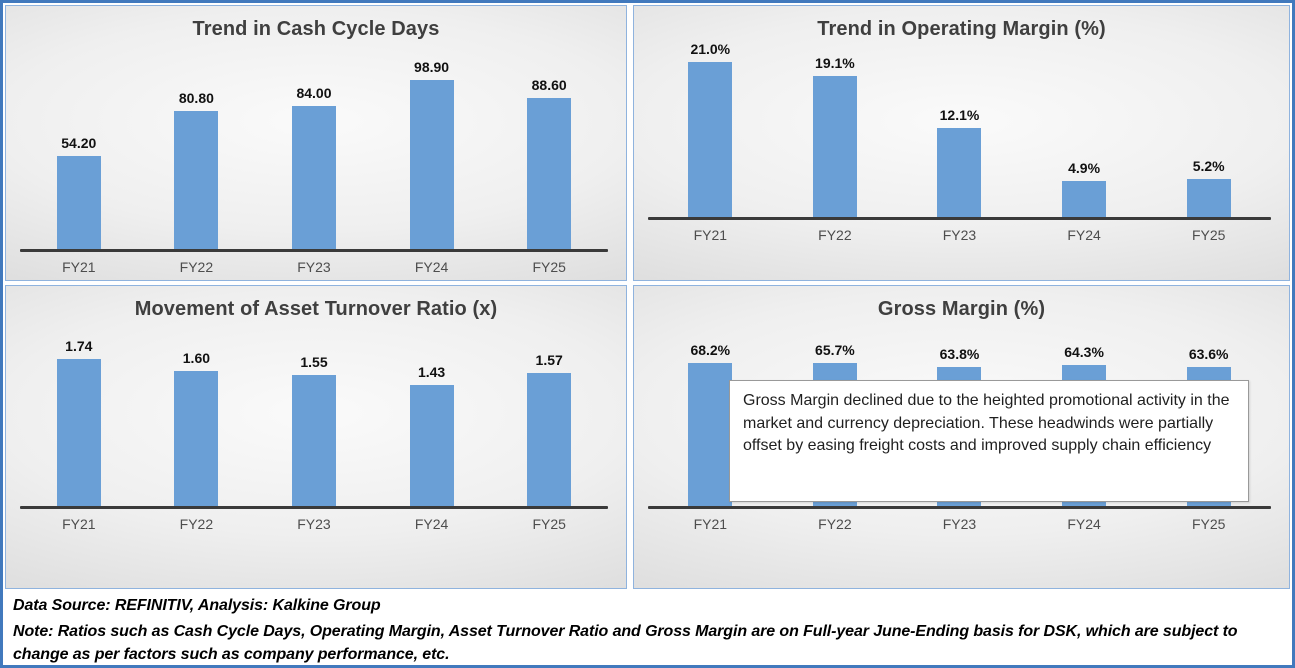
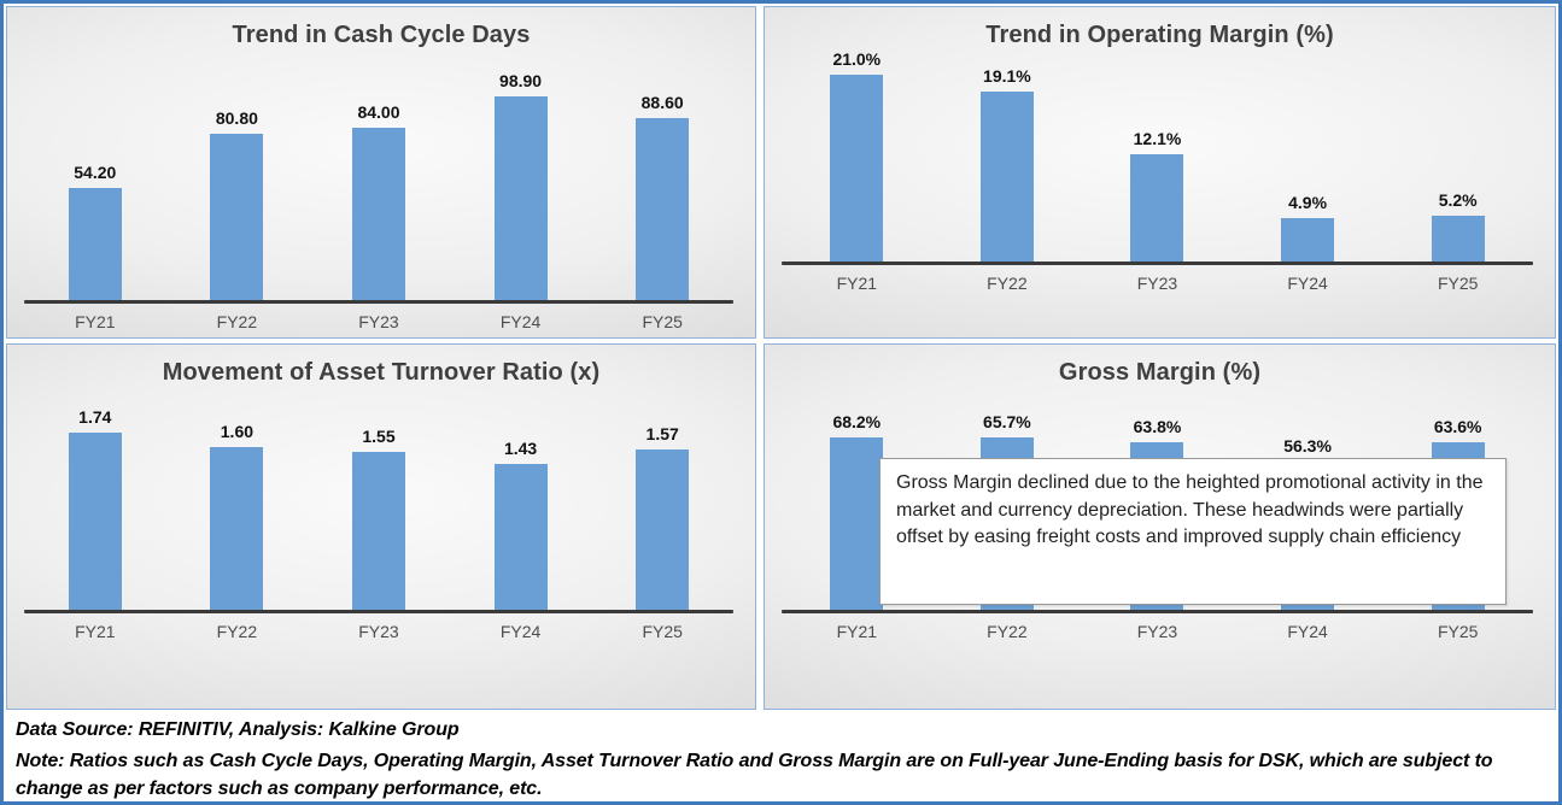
Gross Margin (%)/FY24: 64.3% -> 56.3%
